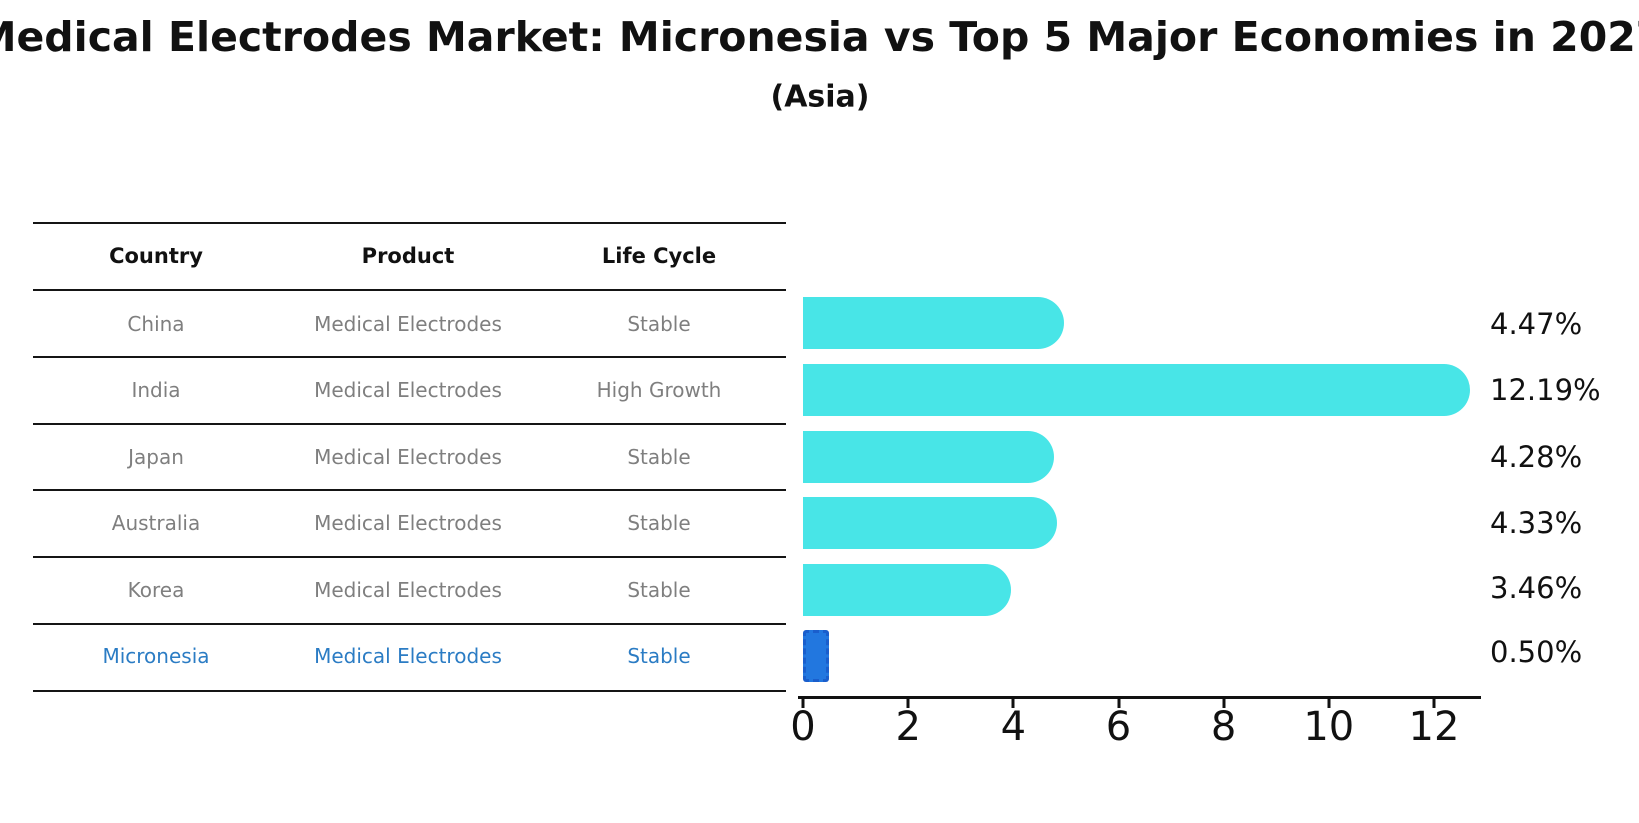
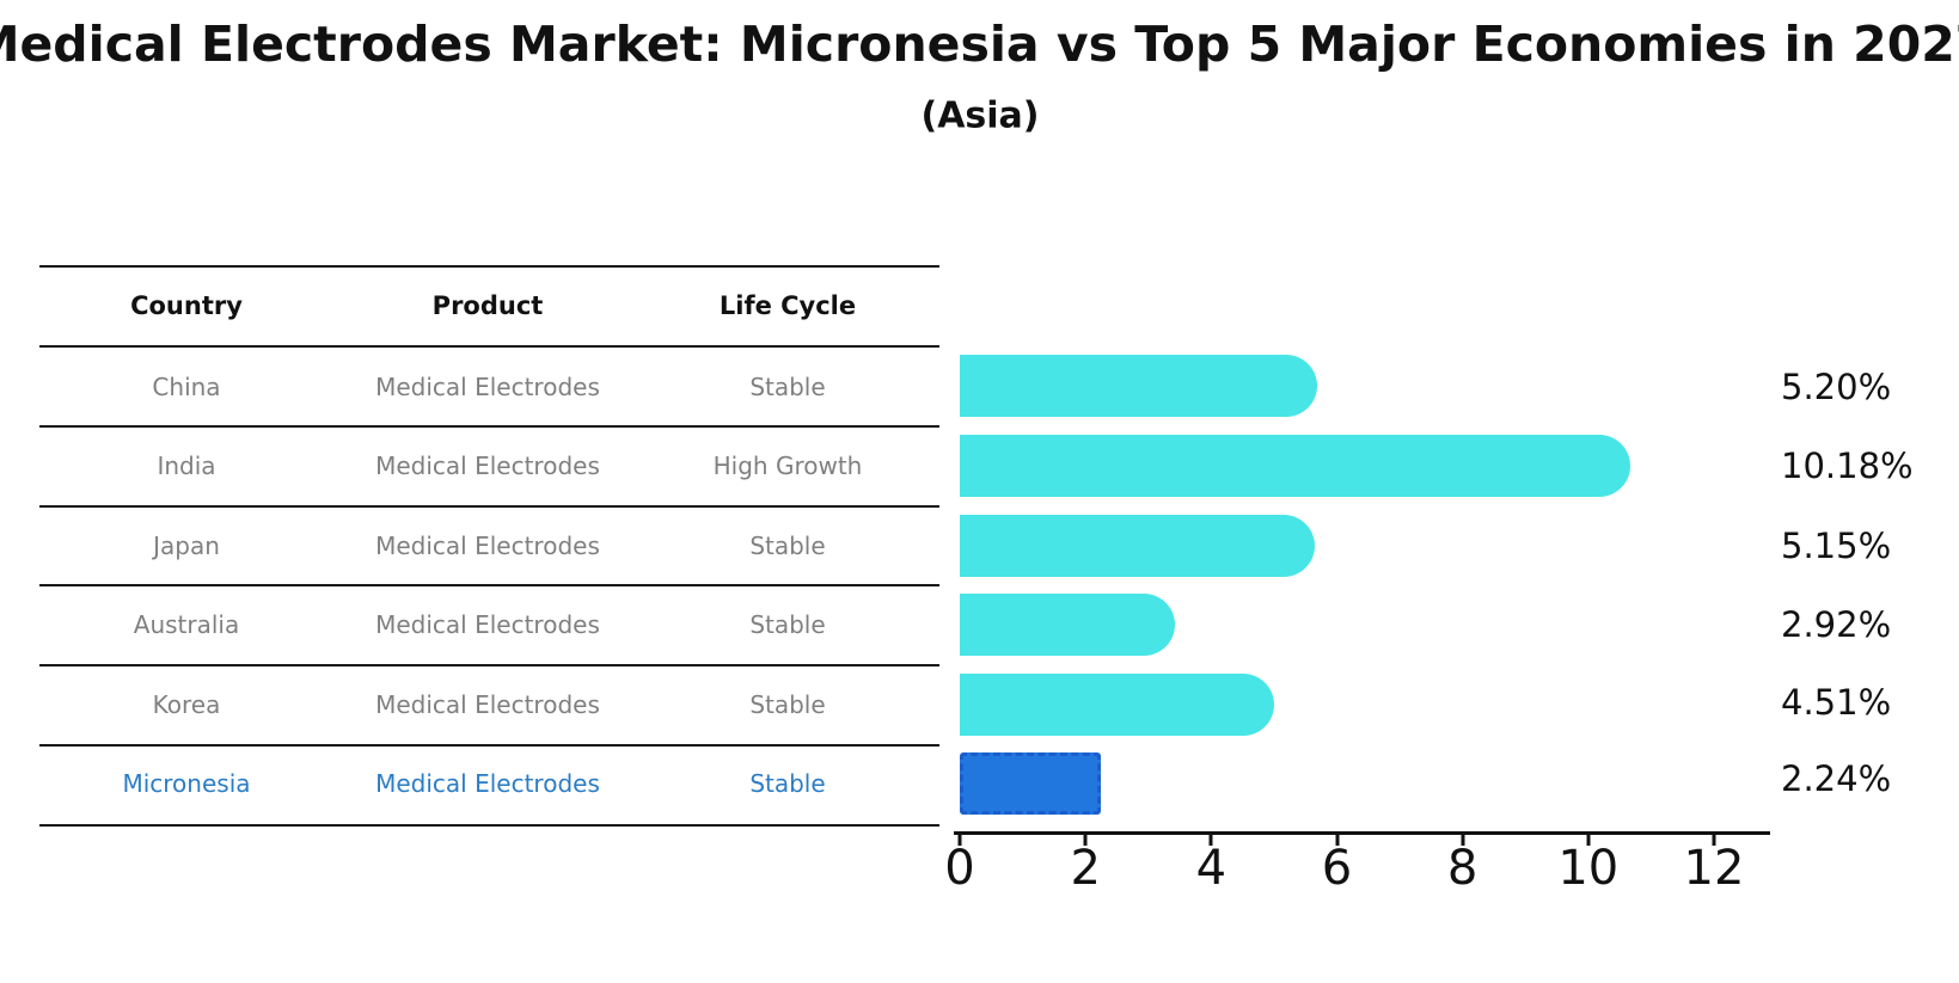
China: 4.47% -> 5.20%
India: 12.19% -> 10.18%
Japan: 4.28% -> 5.15%
Australia: 4.33% -> 2.92%
Korea: 3.46% -> 4.51%
Micronesia: 0.50% -> 2.24%
